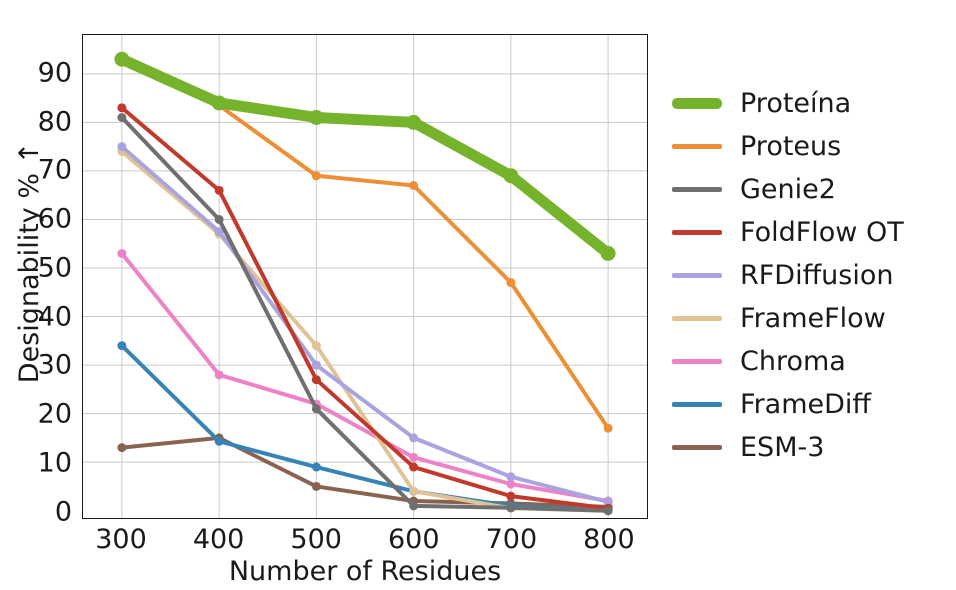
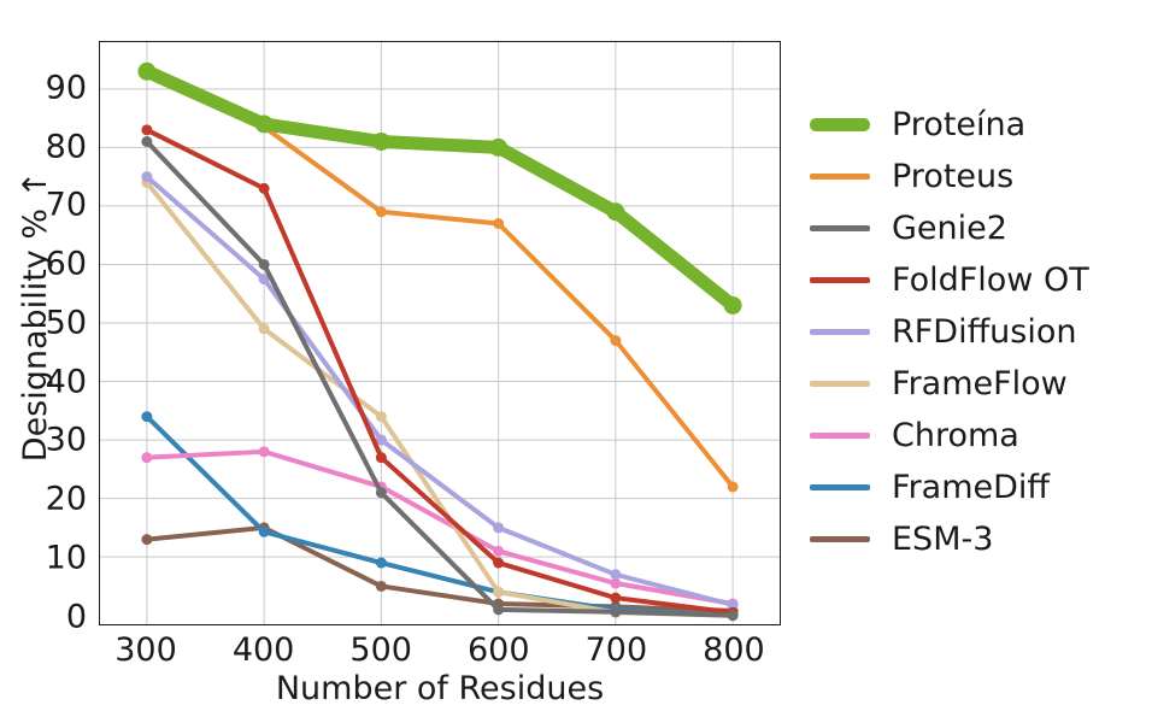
Chroma/300: 53 -> 27
FoldFlow OT/400: 66 -> 73
FrameFlow/400: 57 -> 49
Proteus/800: 17 -> 22
